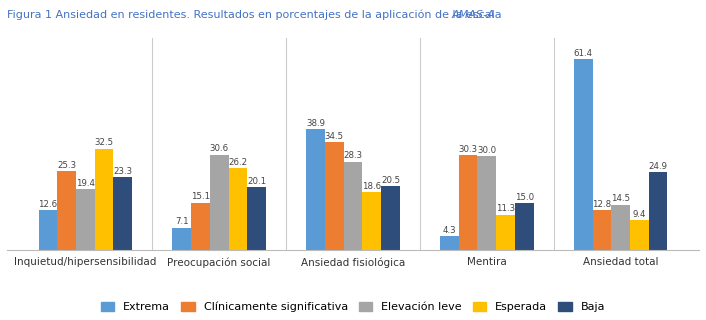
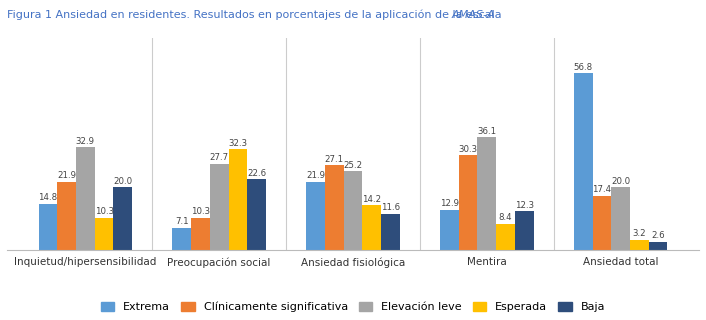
Extrema/Inquietud/hipersensibilidad: 12.6 -> 14.8
Clínicamente significativa/Inquietud/hipersensibilidad: 25.3 -> 21.9
Elevación leve/Inquietud/hipersensibilidad: 19.4 -> 32.9
Esperada/Inquietud/hipersensibilidad: 32.5 -> 10.3
Baja/Inquietud/hipersensibilidad: 23.3 -> 20.0
Clínicamente significativa/Preocupación social: 15.1 -> 10.3
Elevación leve/Preocupación social: 30.6 -> 27.7
Esperada/Preocupación social: 26.2 -> 32.3
Baja/Preocupación social: 20.1 -> 22.6
Extrema/Ansiedad fisiológica: 38.9 -> 21.9
Clínicamente significativa/Ansiedad fisiológica: 34.5 -> 27.1
Elevación leve/Ansiedad fisiológica: 28.3 -> 25.2
Esperada/Ansiedad fisiológica: 18.6 -> 14.2
Baja/Ansiedad fisiológica: 20.5 -> 11.6
Extrema/Mentira: 4.3 -> 12.9
Elevación leve/Mentira: 30.0 -> 36.1
Esperada/Mentira: 11.3 -> 8.4
Baja/Mentira: 15.0 -> 12.3
Extrema/Ansiedad total: 61.4 -> 56.8
Clínicamente significativa/Ansiedad total: 12.8 -> 17.4
Elevación leve/Ansiedad total: 14.5 -> 20.0
Esperada/Ansiedad total: 9.4 -> 3.2
Baja/Ansiedad total: 24.9 -> 2.6
